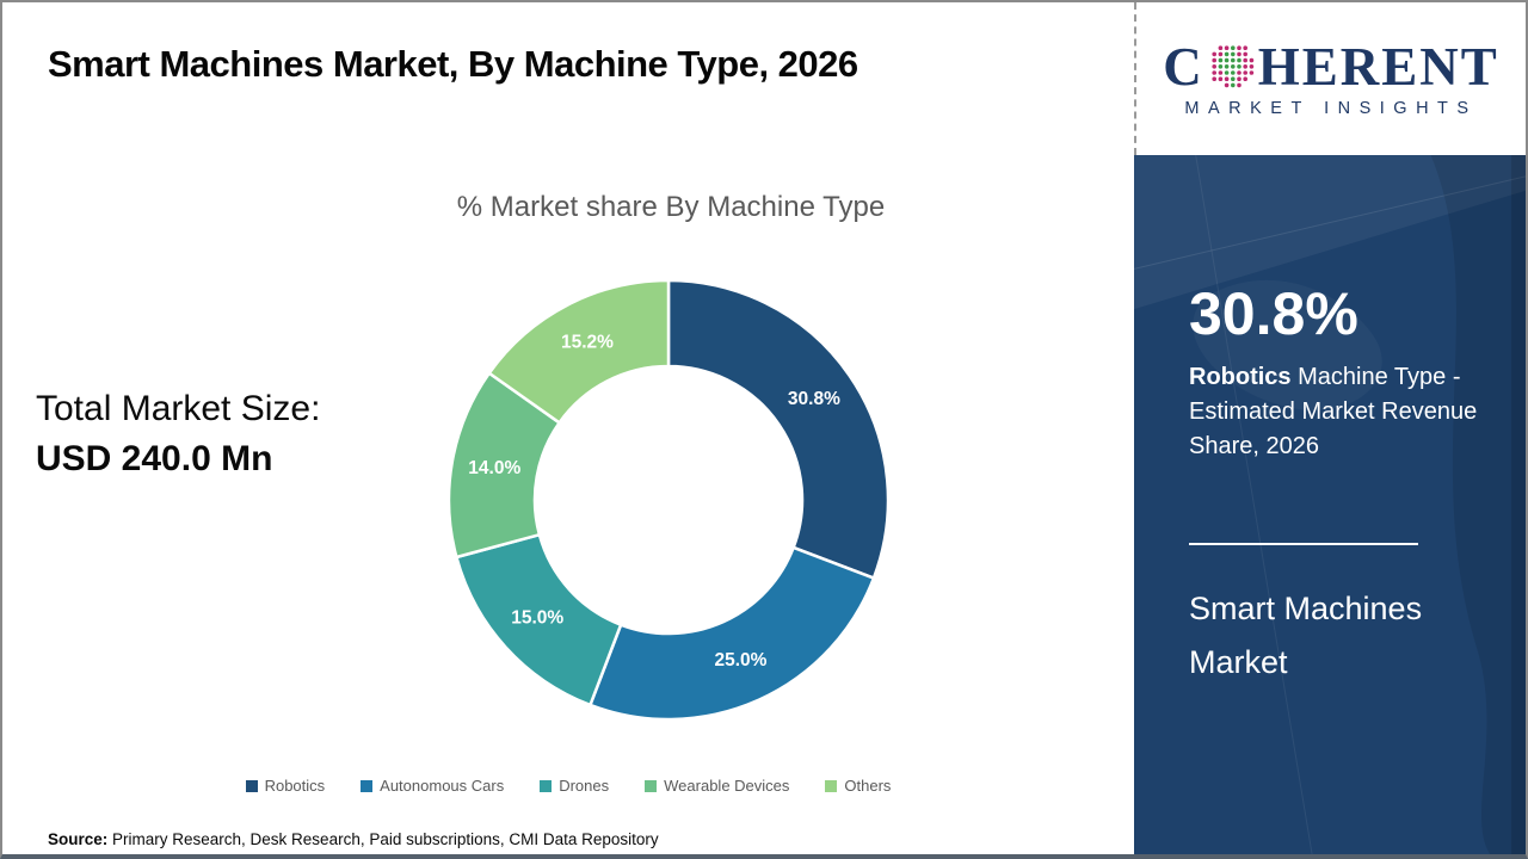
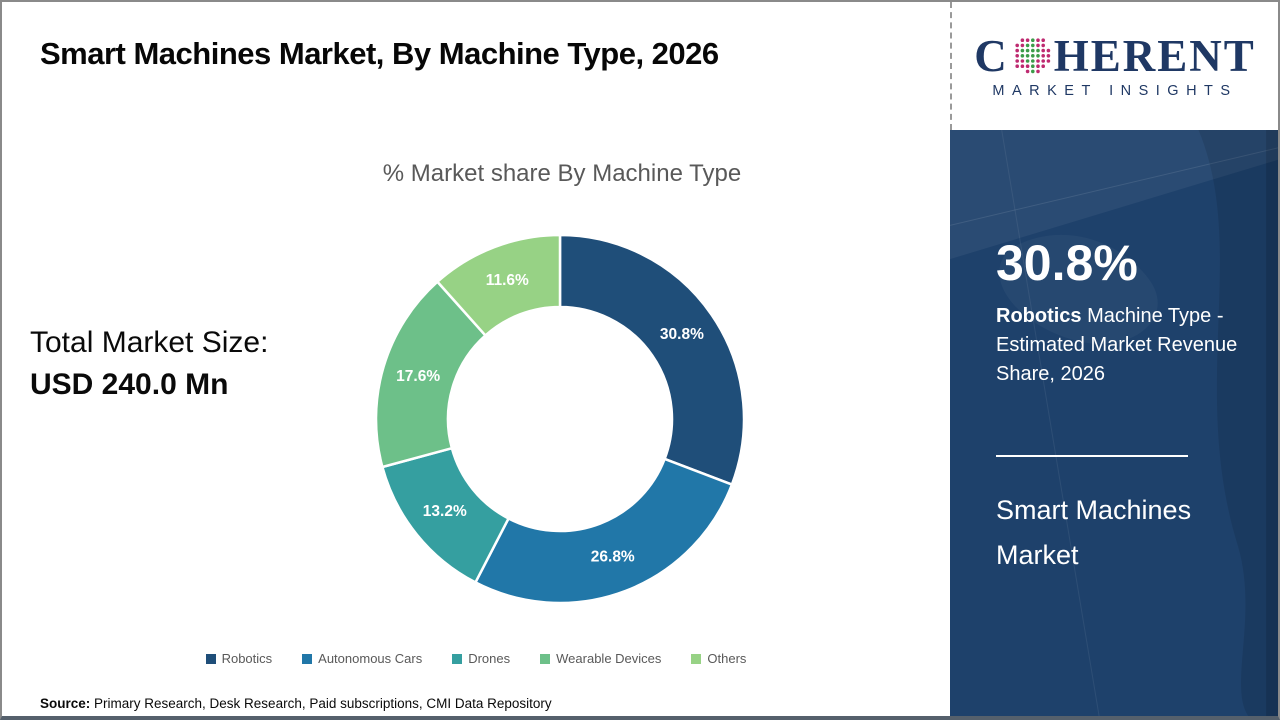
Autonomous Cars: 25.0% -> 26.8%
Drones: 15.0% -> 13.2%
Wearable Devices: 14.0% -> 17.6%
Others: 15.2% -> 11.6%
